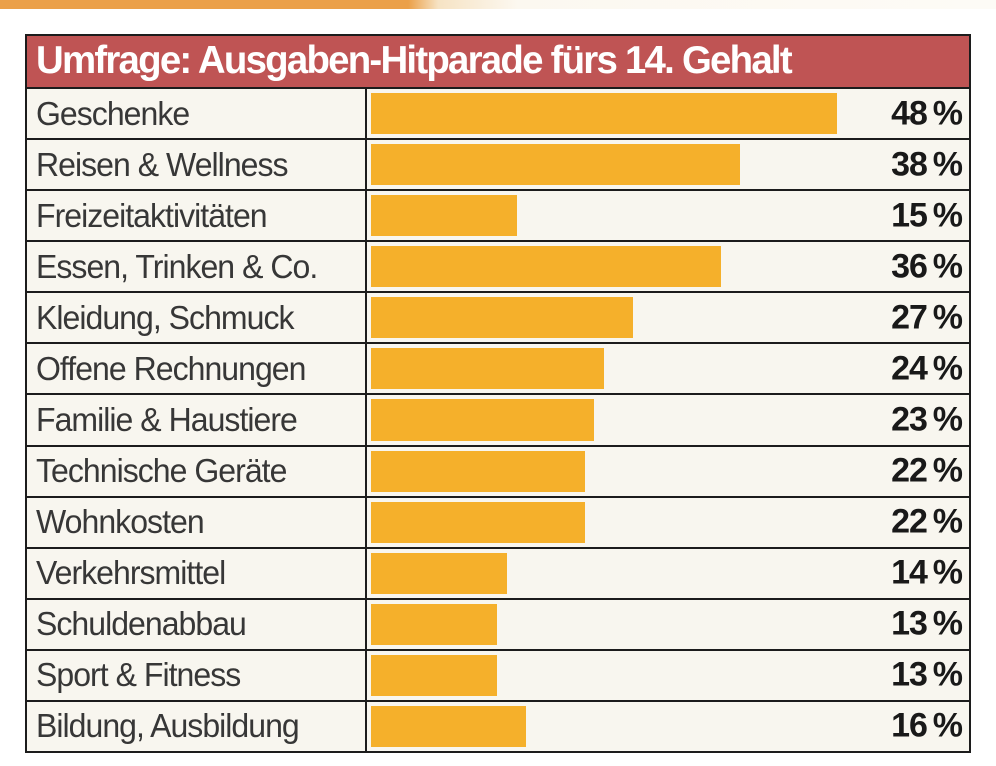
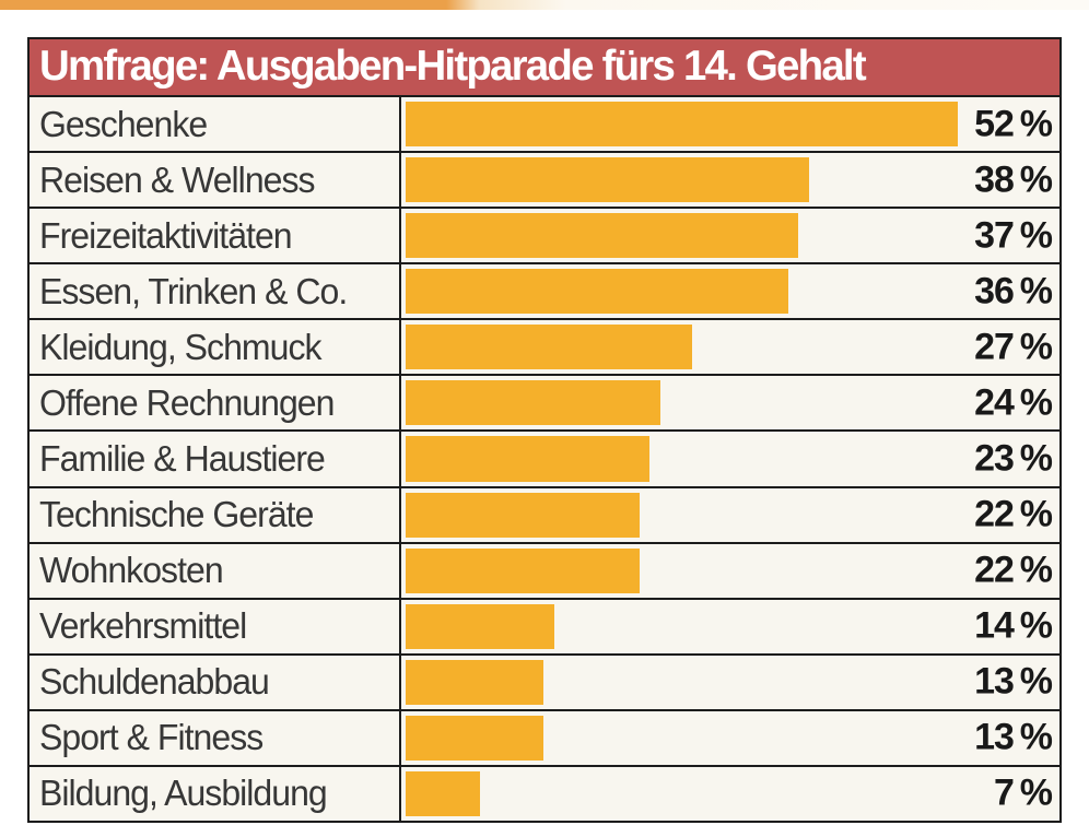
Geschenke: 48 -> 52
Freizeitaktivitäten: 15 -> 37
Bildung, Ausbildung: 16 -> 7
